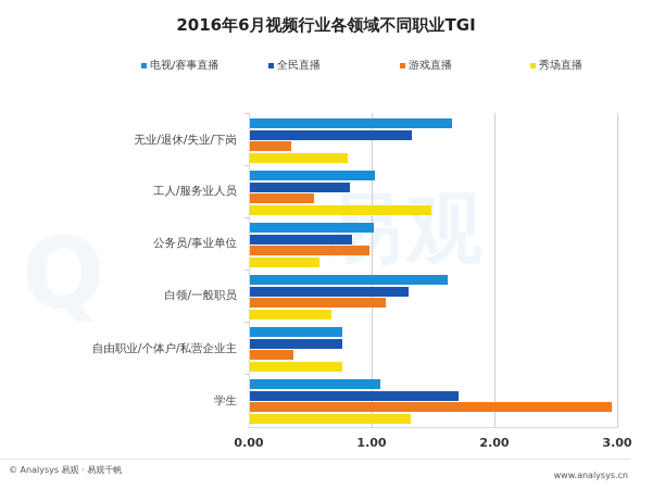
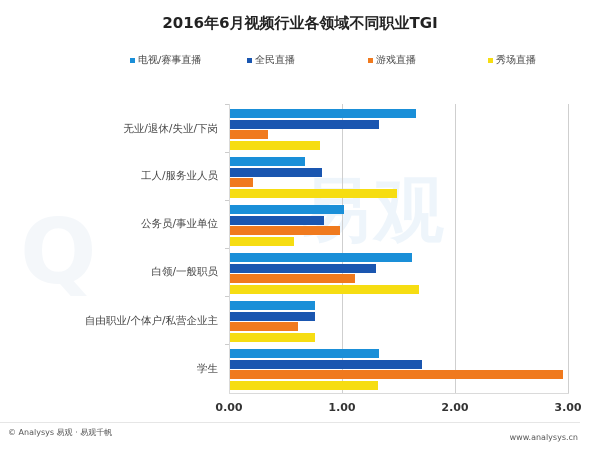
电视/赛事直播/工人/服务业人员: 1.02 -> 0.66
游戏直播/工人/服务业人员: 0.52 -> 0.20
秀场直播/白领/一般职员: 0.66 -> 1.67
游戏直播/自由职业/个体户/私营企业主: 0.35 -> 0.60
电视/赛事直播/学生: 1.06 -> 1.32
